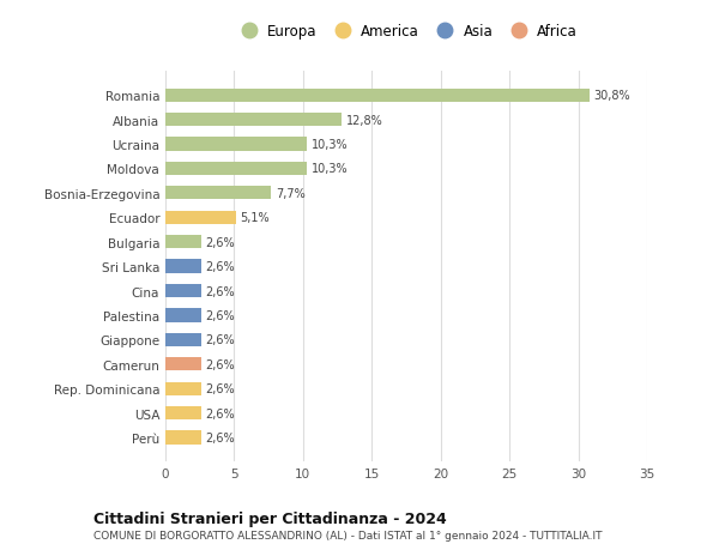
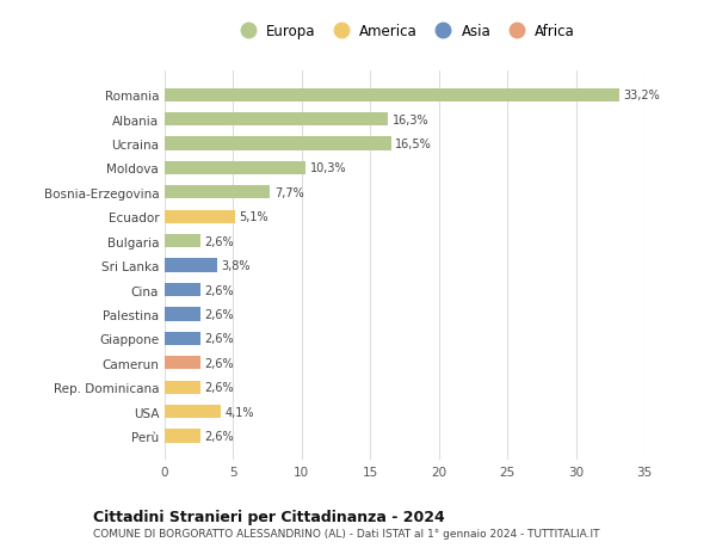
Romania: 30,8% -> 33,2%
Albania: 12,8% -> 16,3%
Ucraina: 10,3% -> 16,5%
Sri Lanka: 2,6% -> 3,8%
USA: 2,6% -> 4,1%
